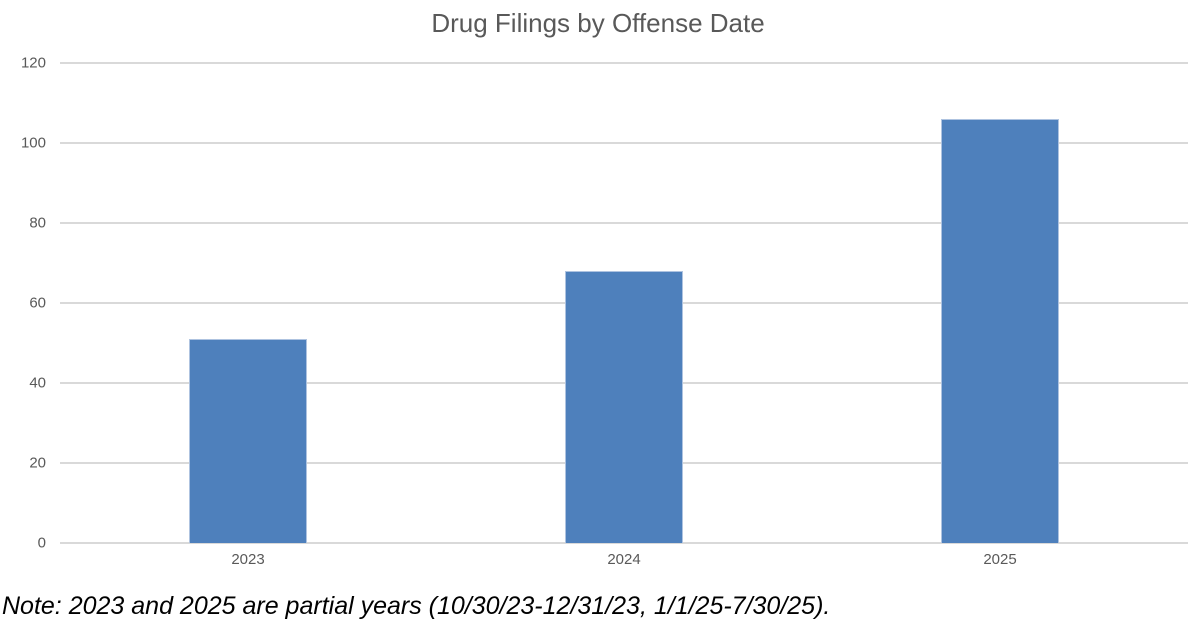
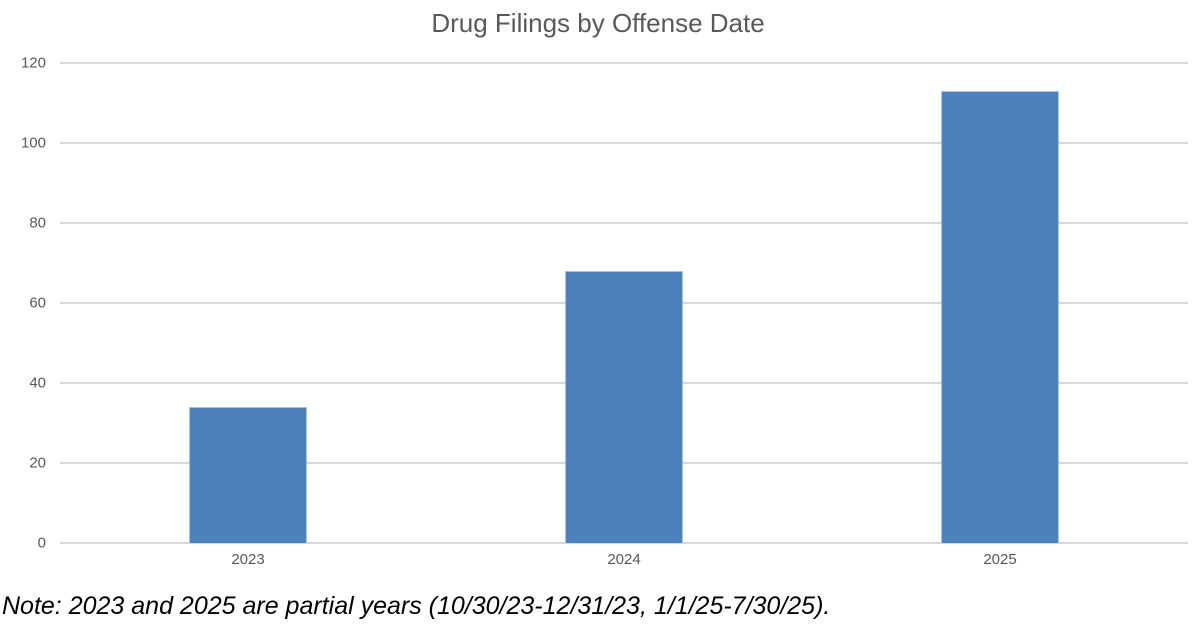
2023: 51 -> 34
2025: 106 -> 113
